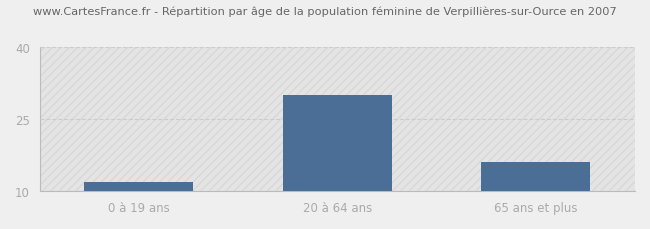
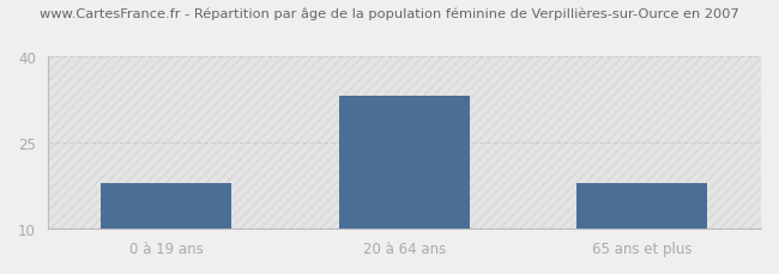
0 à 19 ans: 12 -> 18
20 à 64 ans: 30 -> 33
65 ans et plus: 16 -> 18
